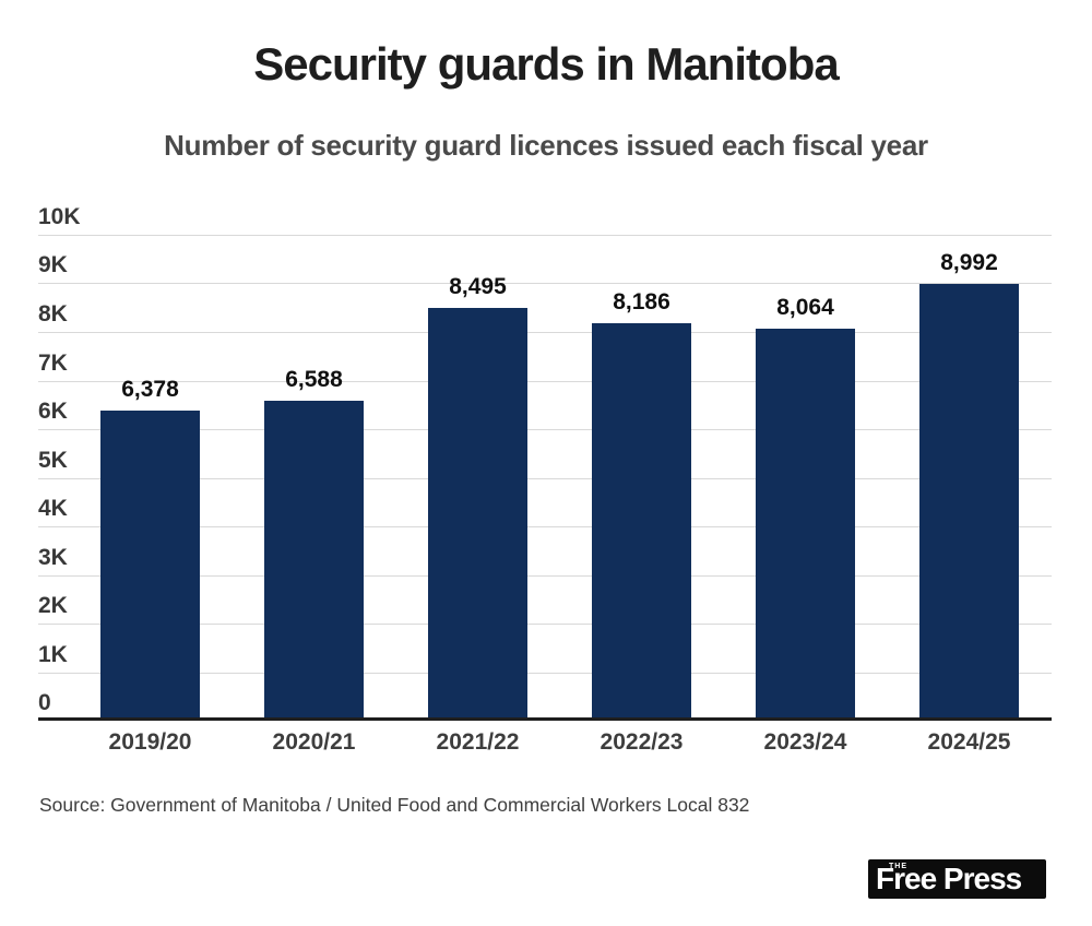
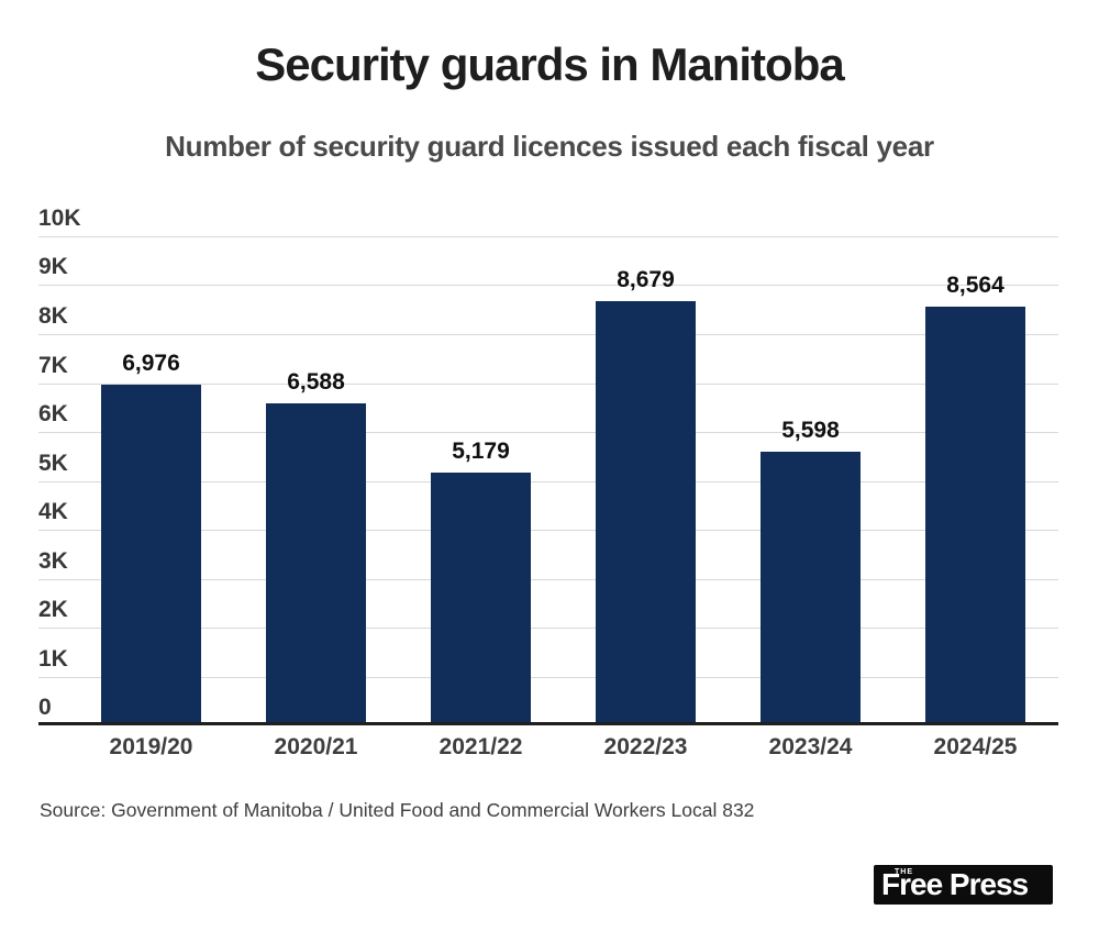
2019/20: 6,378 -> 6,976
2021/22: 8,495 -> 5,179
2022/23: 8,186 -> 8,679
2023/24: 8,064 -> 5,598
2024/25: 8,992 -> 8,564
